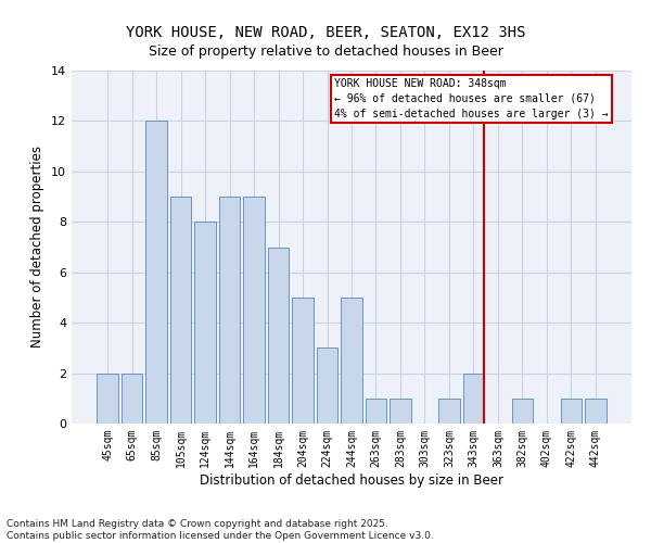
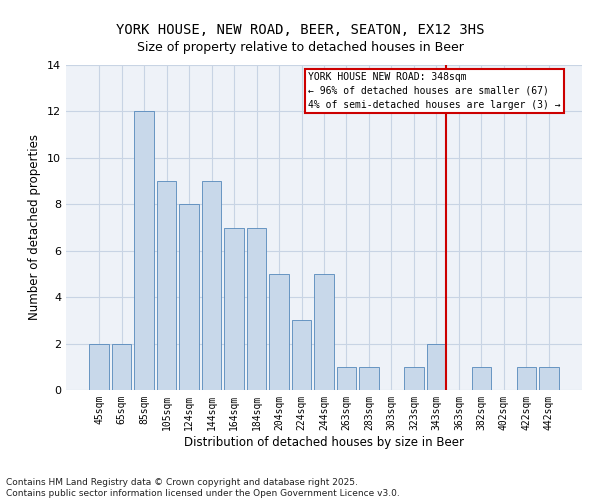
164sqm: 9 -> 7
